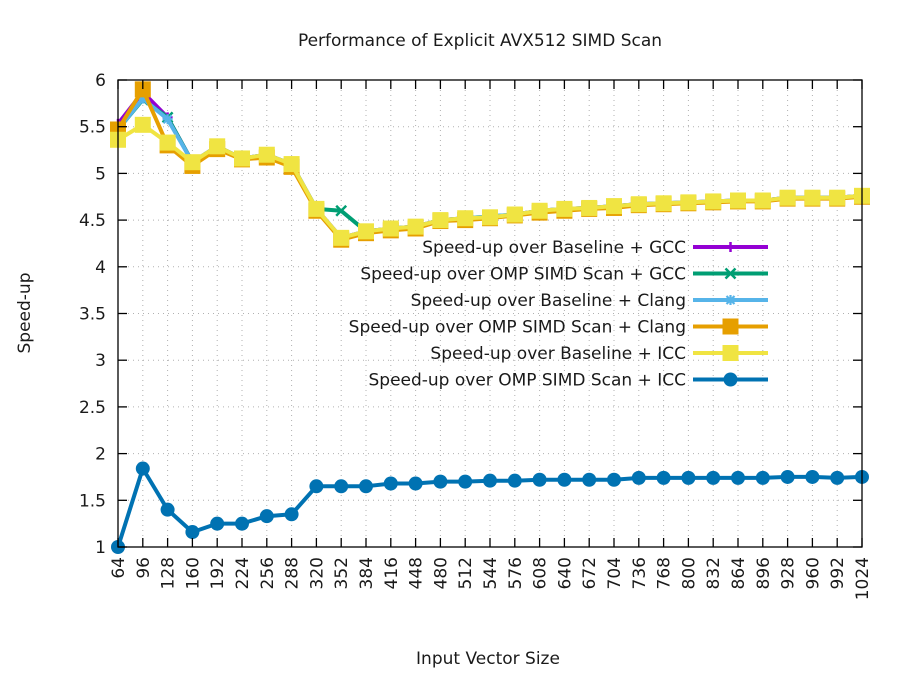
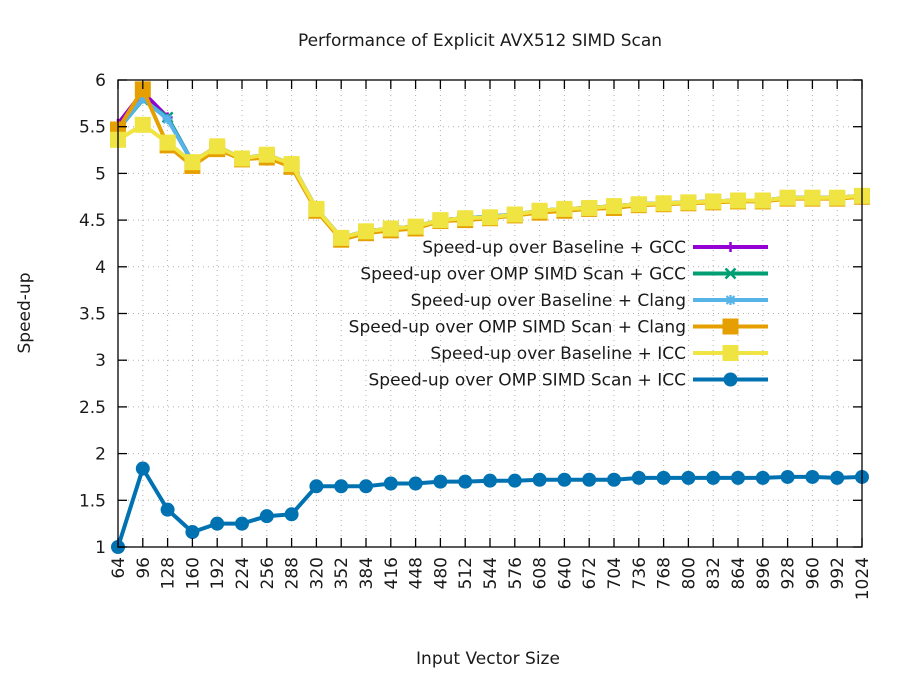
Speed-up over OMP SIMD Scan + GCC/352: 4.6 -> 4.3
